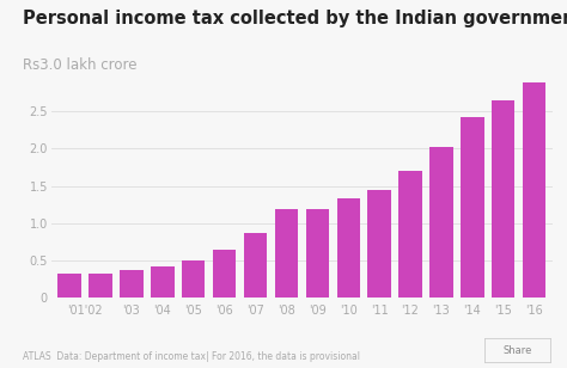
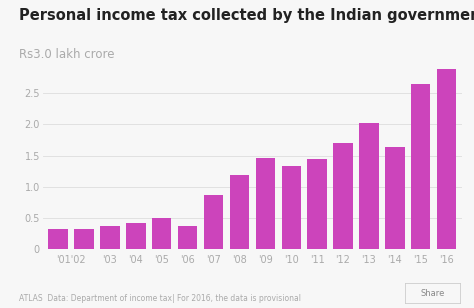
'06: 0.65 -> 0.38
'09: 1.19 -> 1.46
'14: 2.42 -> 1.64
